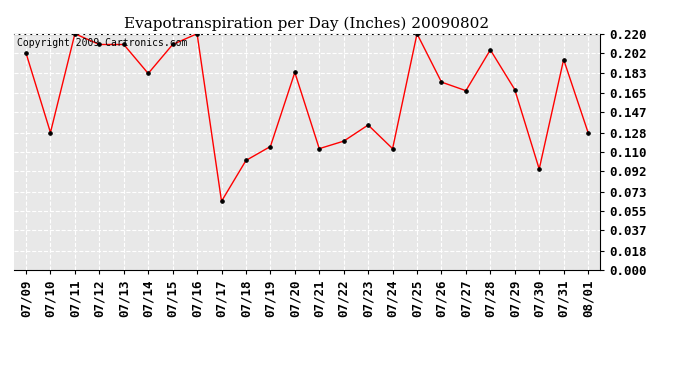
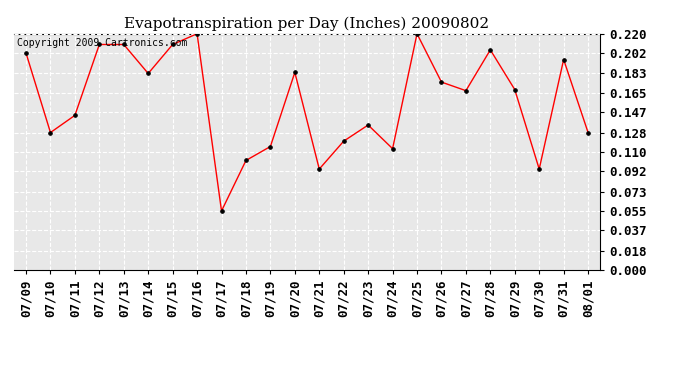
07/11: 0.220 -> 0.144
07/17: 0.064 -> 0.055
07/21: 0.113 -> 0.094
